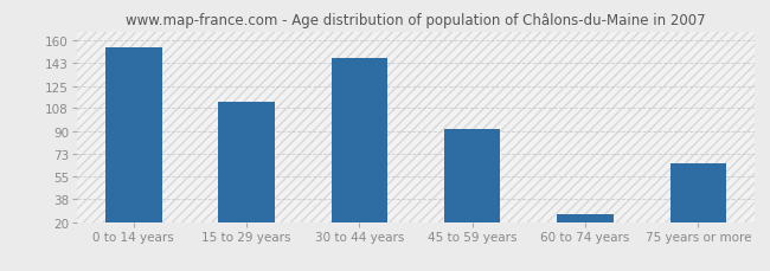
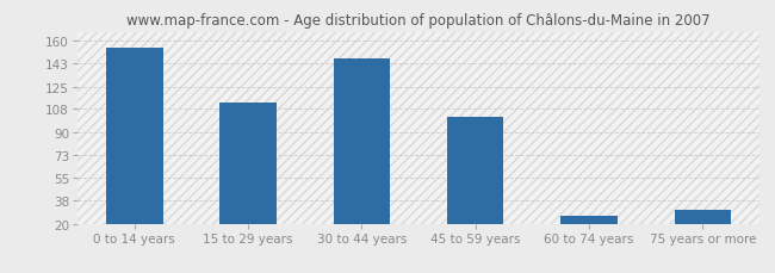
45 to 59 years: 92 -> 102
75 years or more: 65 -> 31
